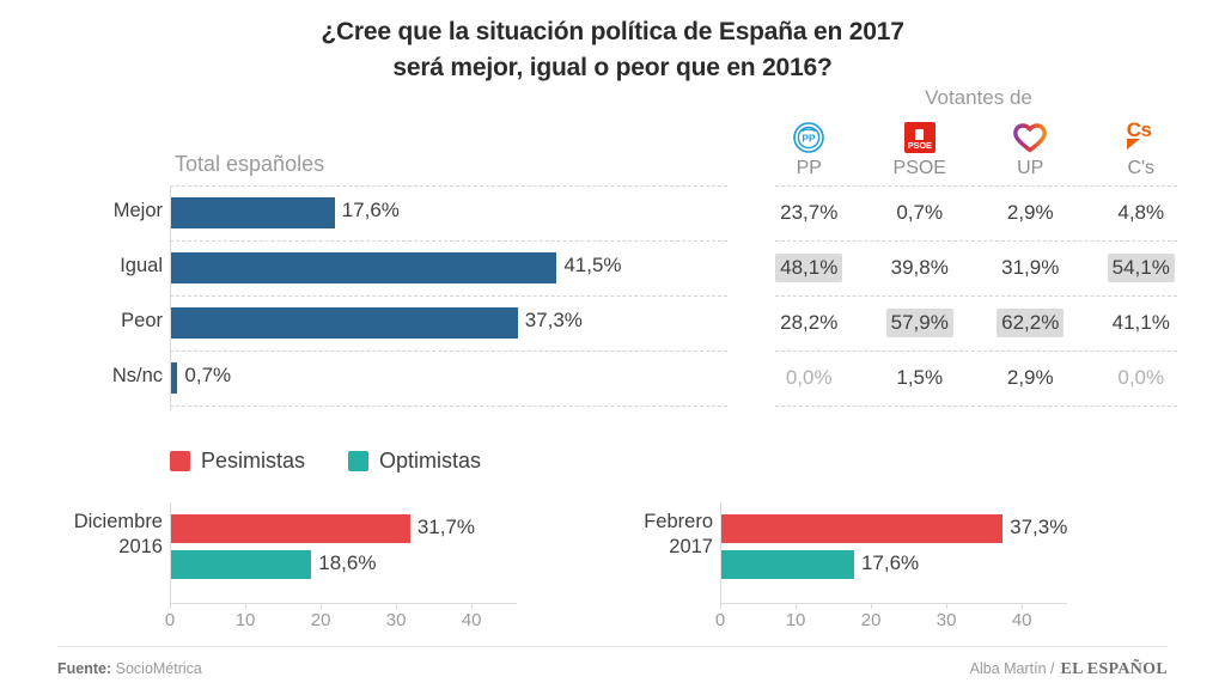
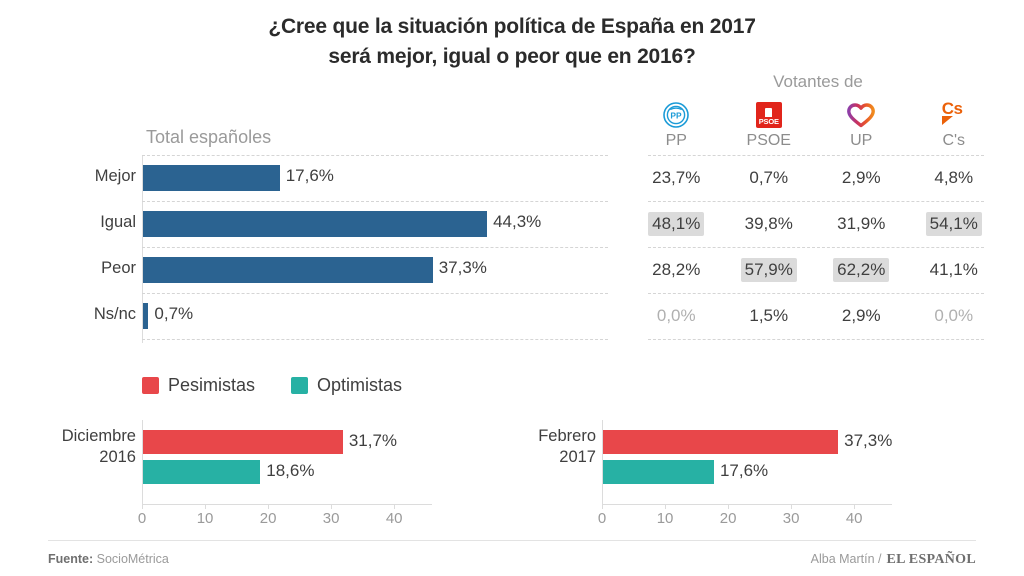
Igual: 41,5% -> 44,3%
